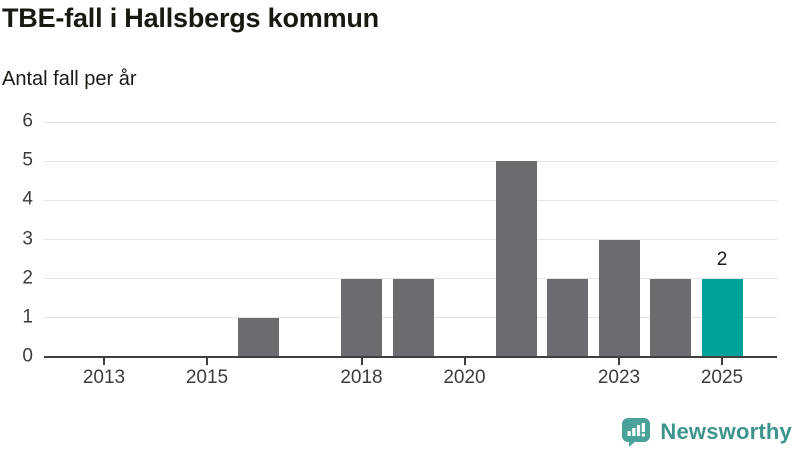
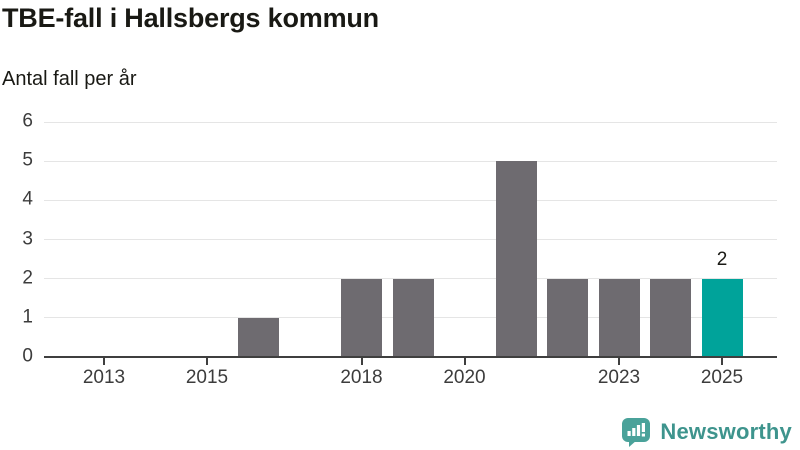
2023: 3 -> 2
